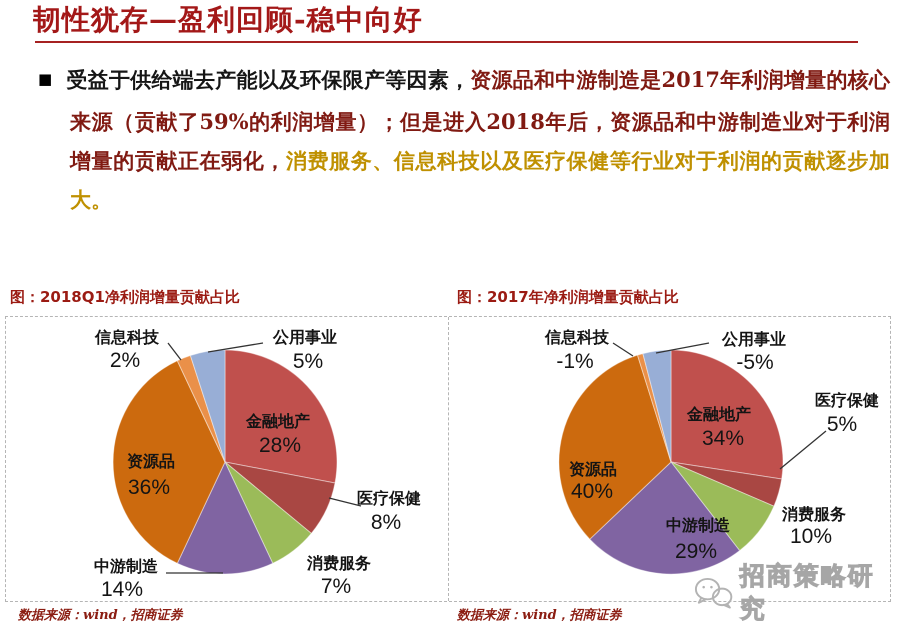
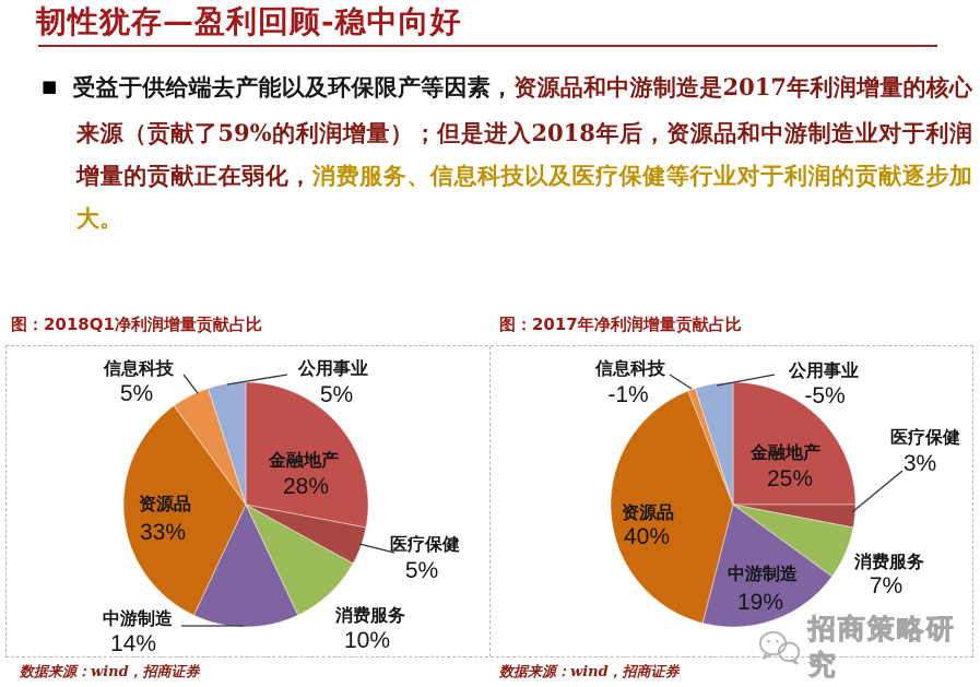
图：2018Q1净利润增量贡献占比/医疗保健: 8% -> 5%
图：2018Q1净利润增量贡献占比/消费服务: 7% -> 10%
图：2018Q1净利润增量贡献占比/资源品: 36% -> 33%
图：2018Q1净利润增量贡献占比/信息科技: 2% -> 5%
图：2017年净利润增量贡献占比/金融地产: 34% -> 25%
图：2017年净利润增量贡献占比/医疗保健: 5% -> 3%
图：2017年净利润增量贡献占比/消费服务: 10% -> 7%
图：2017年净利润增量贡献占比/中游制造: 29% -> 19%
